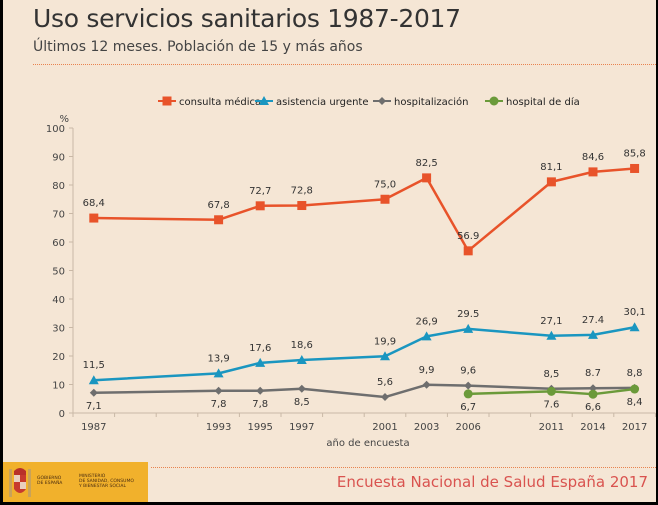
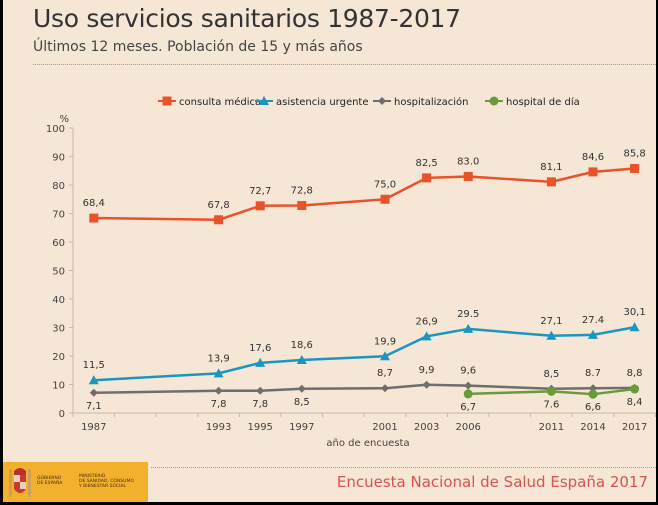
hospitalización/2001: 5,6 -> 8,7
consulta médica/2006: 56.9 -> 83.0
